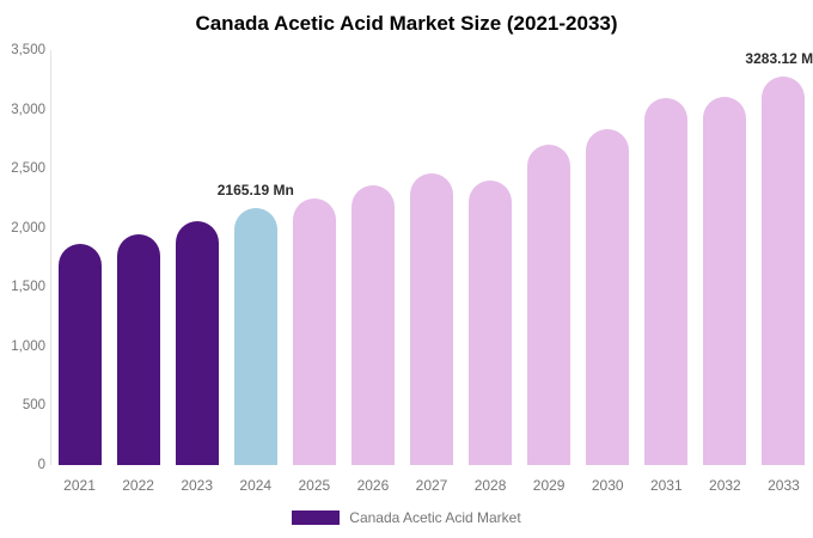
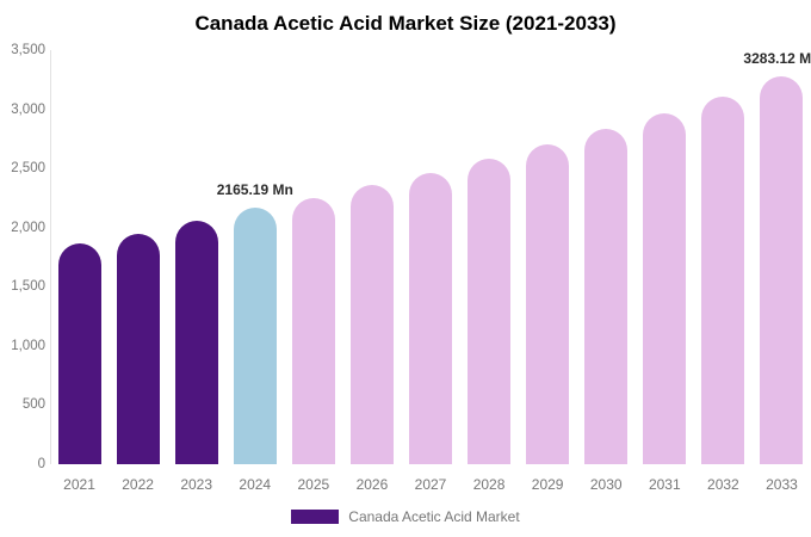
2028: 2400 -> 2600
2031: 3100 -> 3000
